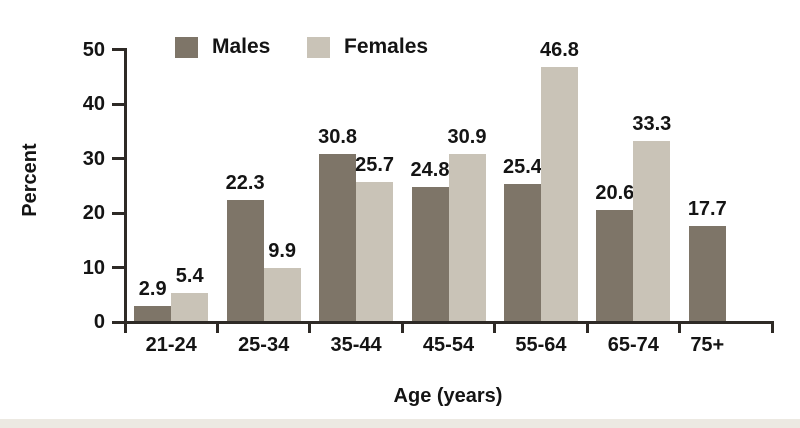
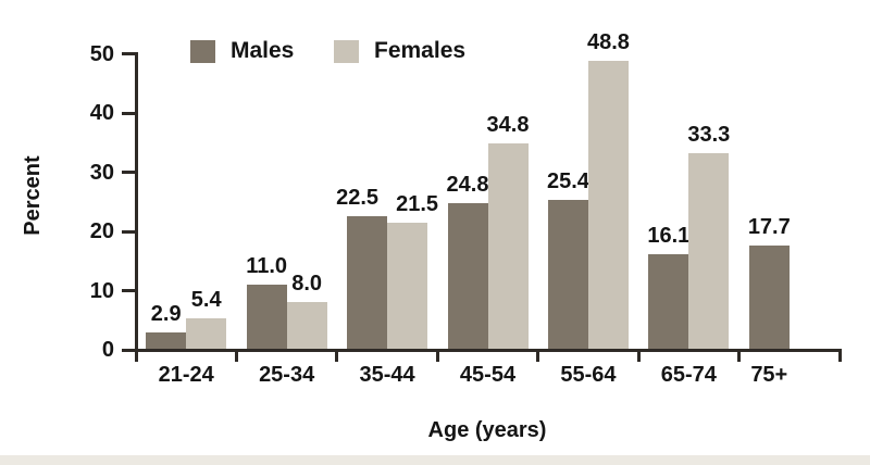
Males/25-34: 22.3 -> 11.0
Females/25-34: 9.9 -> 8.0
Males/35-44: 30.8 -> 22.5
Females/35-44: 25.7 -> 21.5
Females/45-54: 30.9 -> 34.8
Females/55-64: 46.8 -> 48.8
Males/65-74: 20.6 -> 16.1
